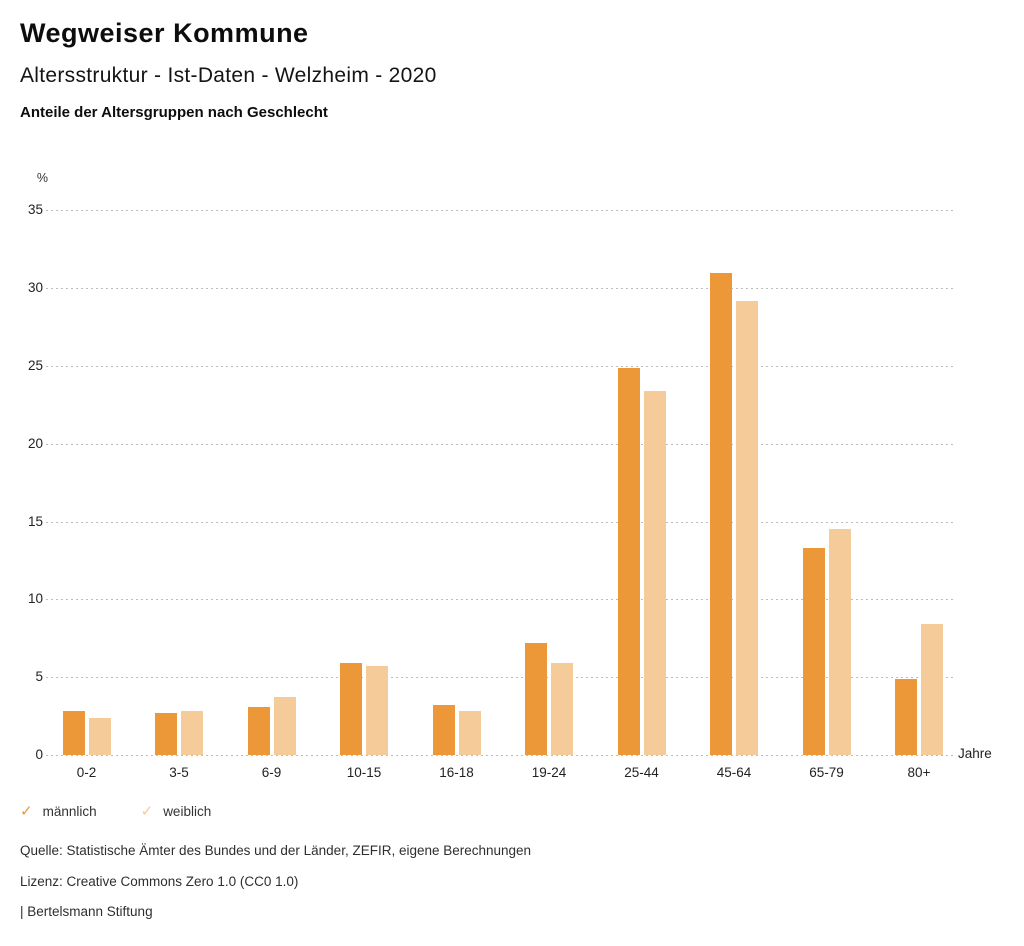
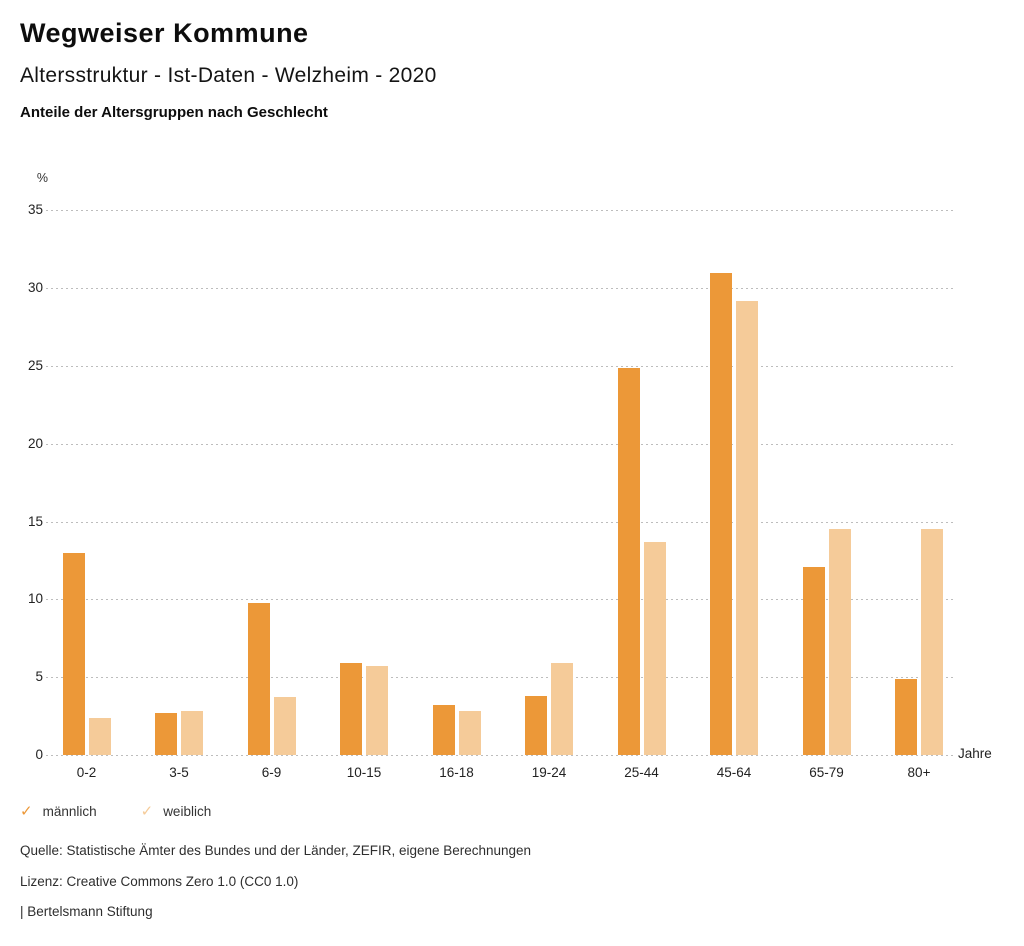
männlich/0-2: 2.8 -> 13.0
männlich/6-9: 3.1 -> 9.8
männlich/19-24: 7.2 -> 3.8
weiblich/25-44: 23.4 -> 13.7
männlich/65-79: 13.3 -> 12.1
weiblich/80+: 8.4 -> 14.5
